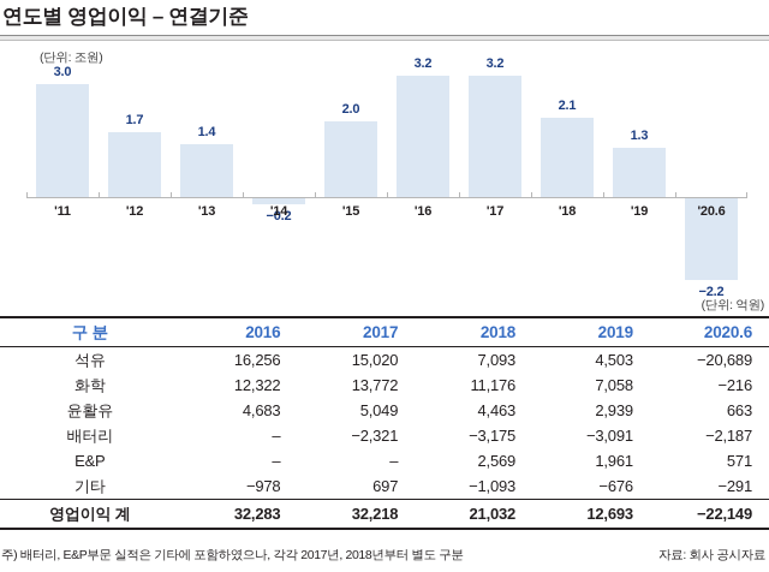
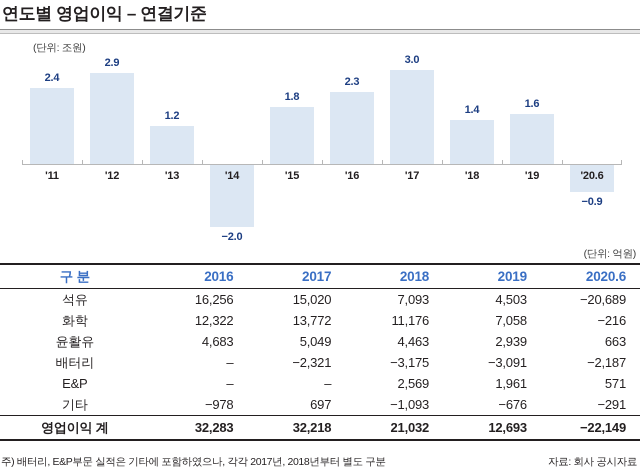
'11: 3.0 -> 2.4
'12: 1.7 -> 2.9
'13: 1.4 -> 1.2
'14: −0.2 -> −2.0
'15: 2.0 -> 1.8
'16: 3.2 -> 2.3
'17: 3.2 -> 3.0
'18: 2.1 -> 1.4
'19: 1.3 -> 1.6
'20.6: −2.2 -> −0.9
